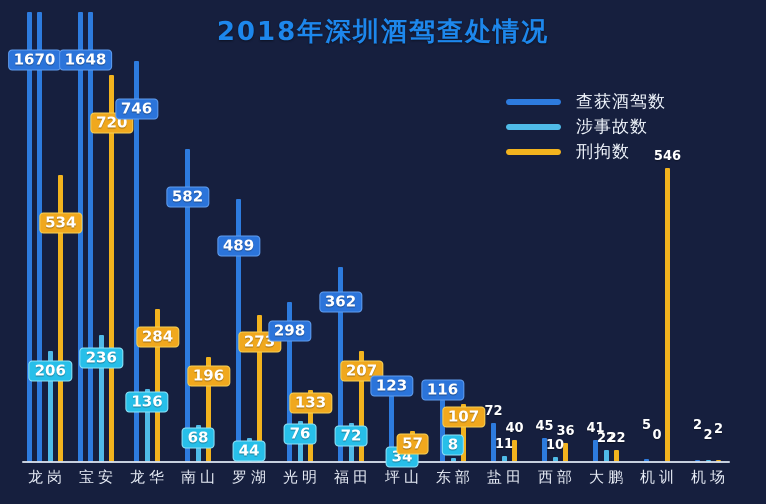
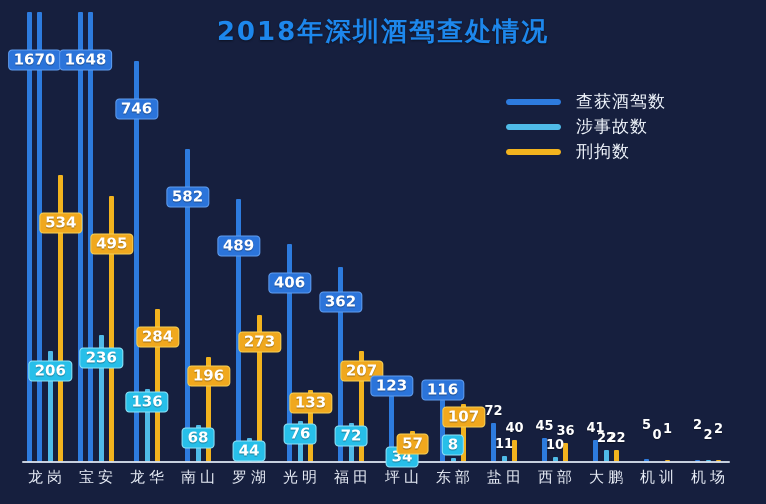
刑拘数/宝安: 720 -> 495
查获酒驾数/光明: 298 -> 406
刑拘数/机训: 546 -> 1
